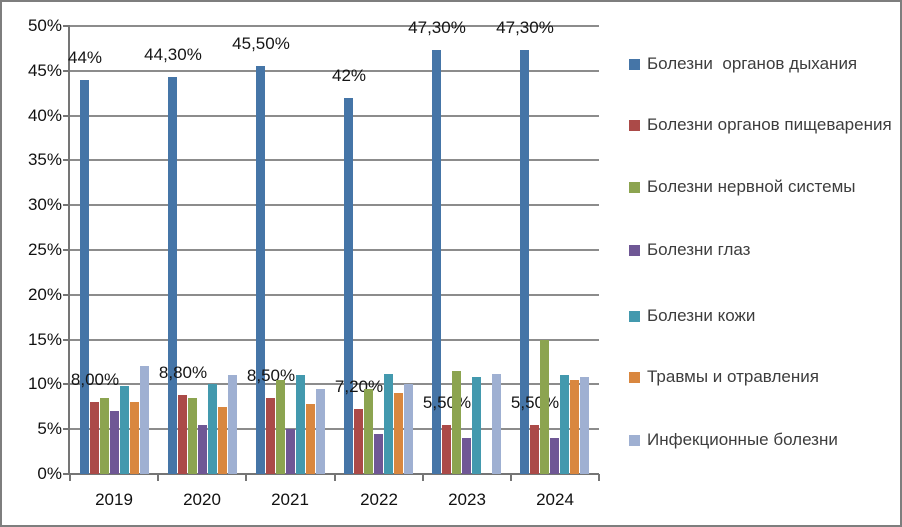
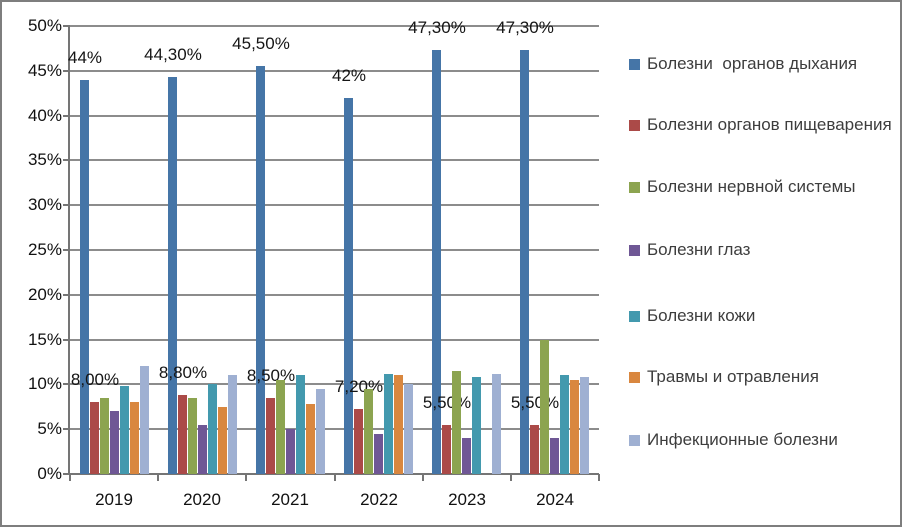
Травмы и отравления/2022: 9% -> 11%
